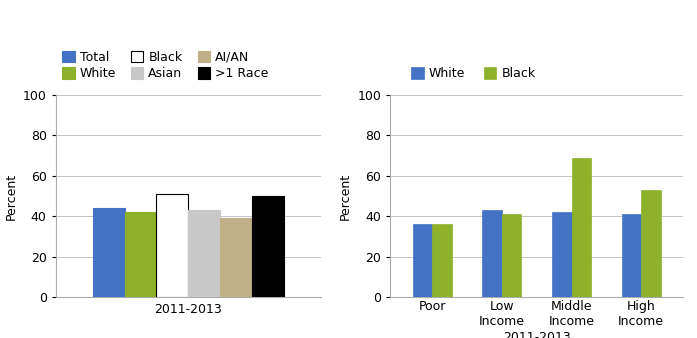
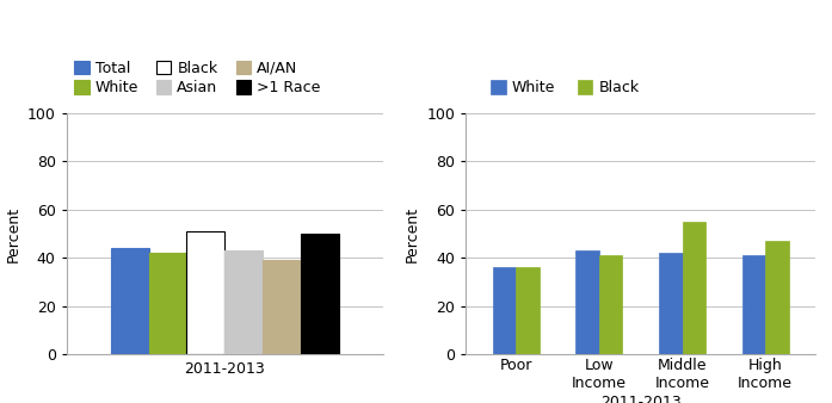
Black/Middle Income: 69 -> 55
Black/High Income: 53 -> 47
